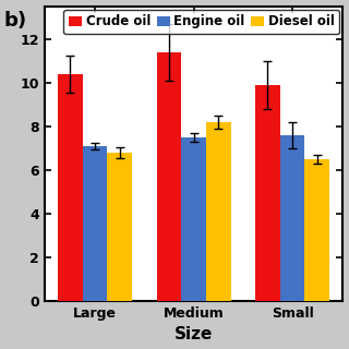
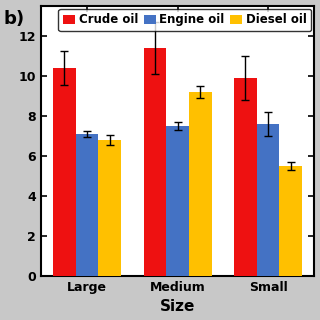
Diesel oil/Medium: 8.2 -> 9.2
Diesel oil/Small: 6.5 -> 5.5
